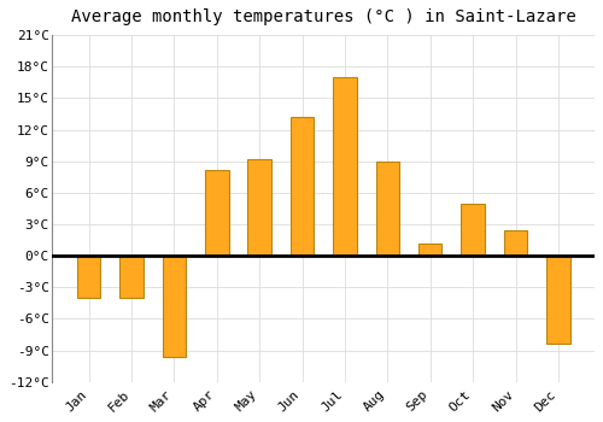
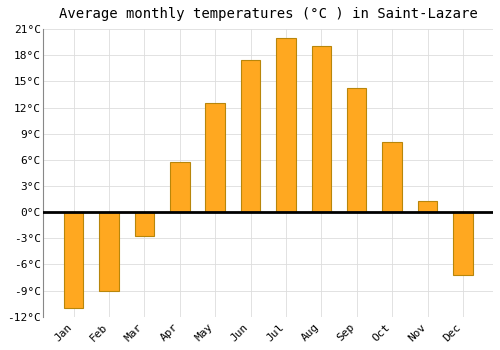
Jan: -4.0°C -> -11.0°C
Feb: -4.0°C -> -9.0°C
Mar: -9.6°C -> -2.7°C
Apr: 8.2°C -> 5.8°C
May: 9.2°C -> 12.5°C
Jun: 13.2°C -> 17.5°C
Jul: 17.0°C -> 20.0°C
Aug: 9.0°C -> 19.0°C
Sep: 1.2°C -> 14.2°C
Oct: 5.0°C -> 8.0°C
Nov: 2.4°C -> 1.3°C
Dec: -8.4°C -> -7.2°C
